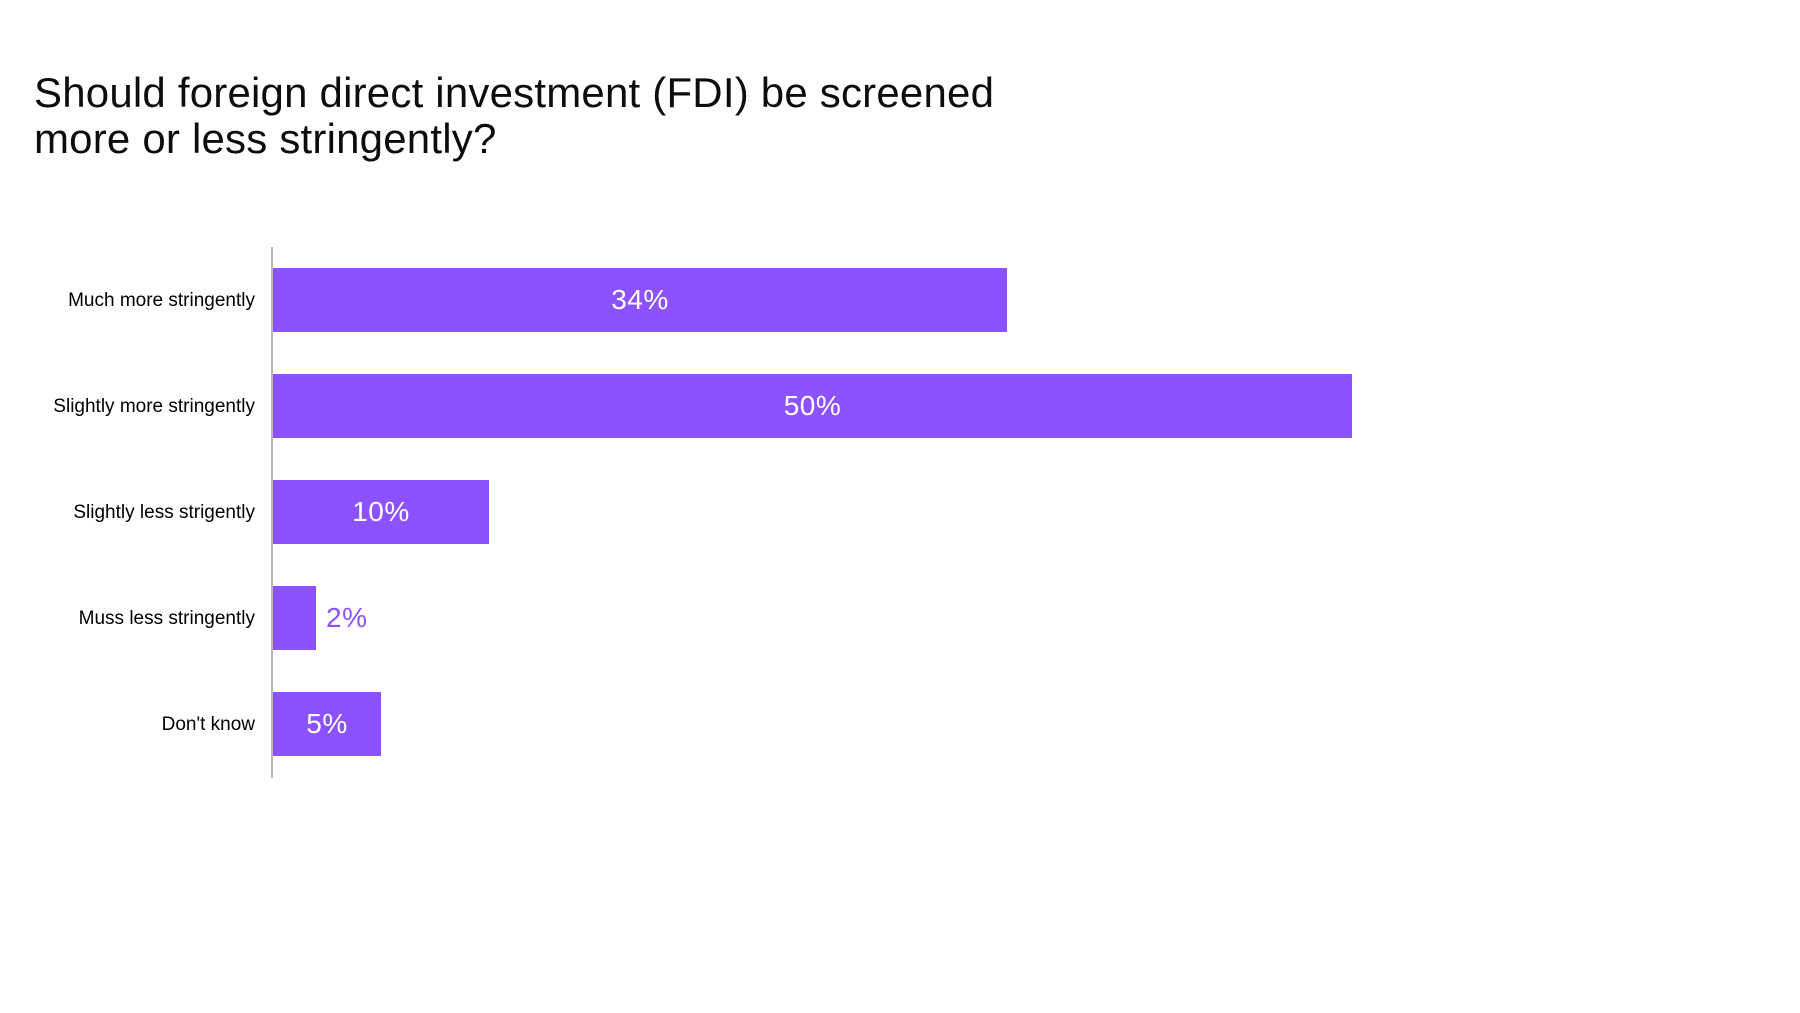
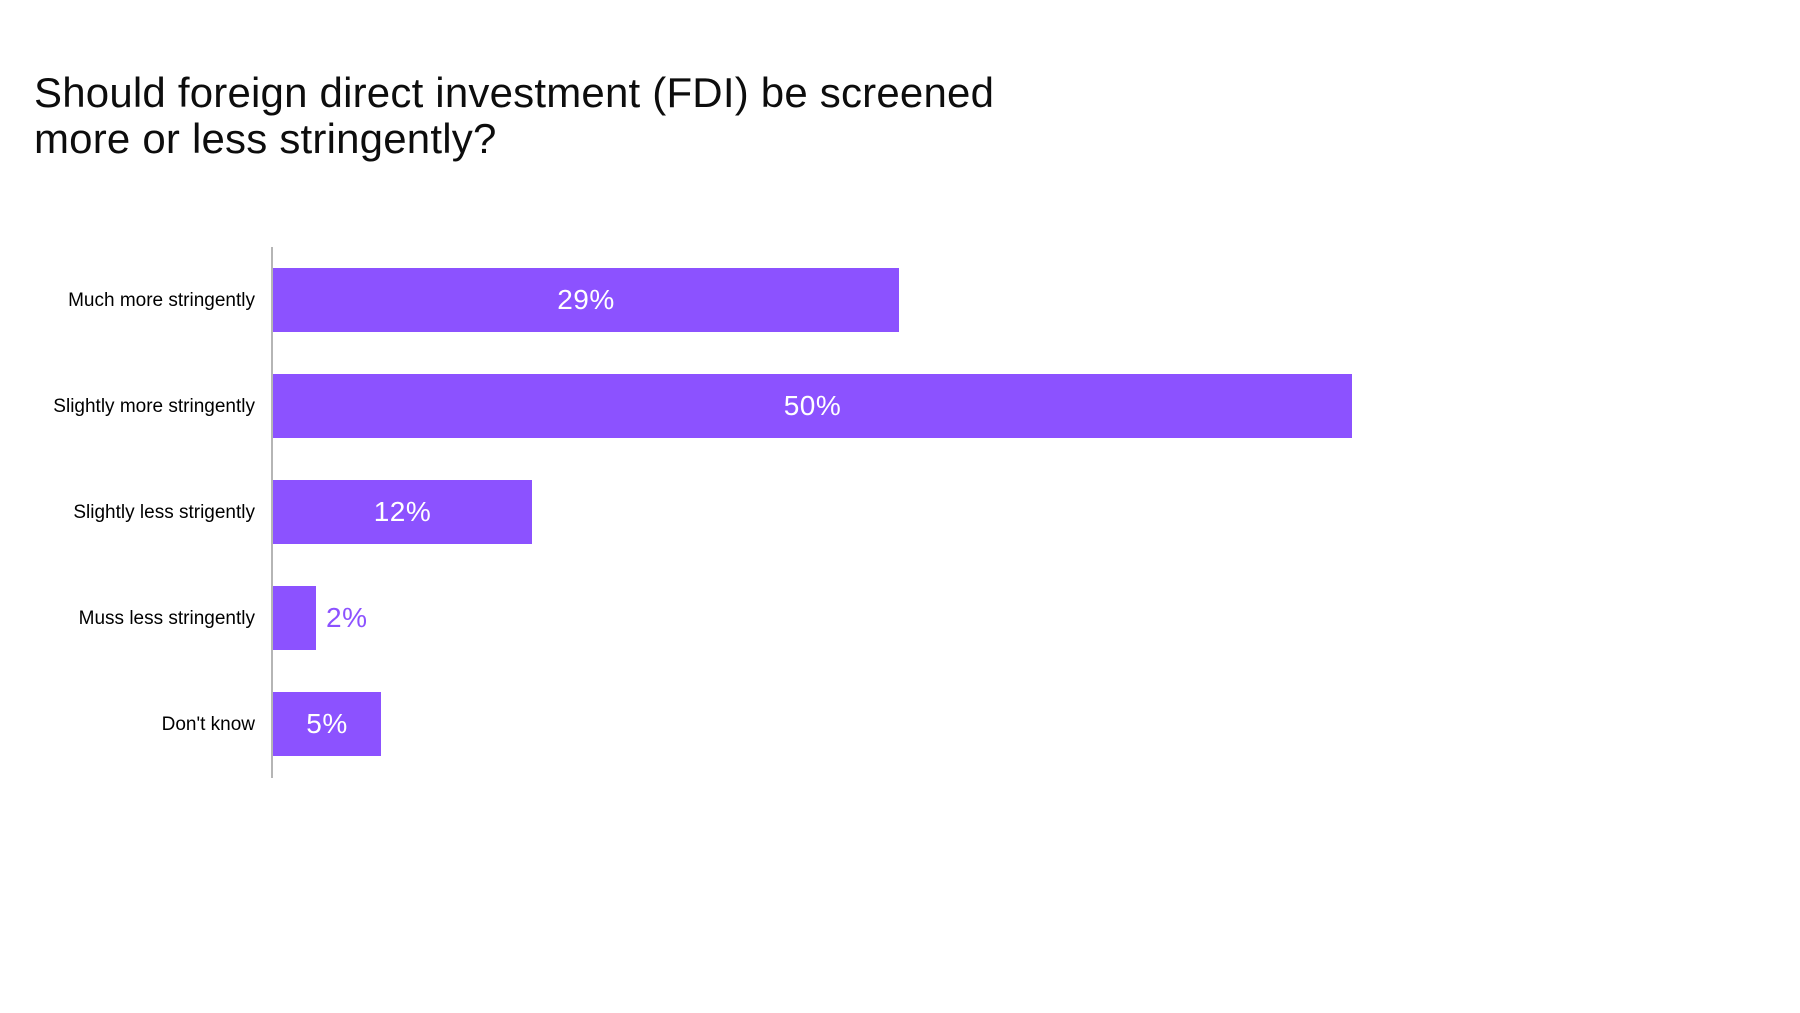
Much more stringently: 34% -> 29%
Slightly less strigently: 10% -> 12%
